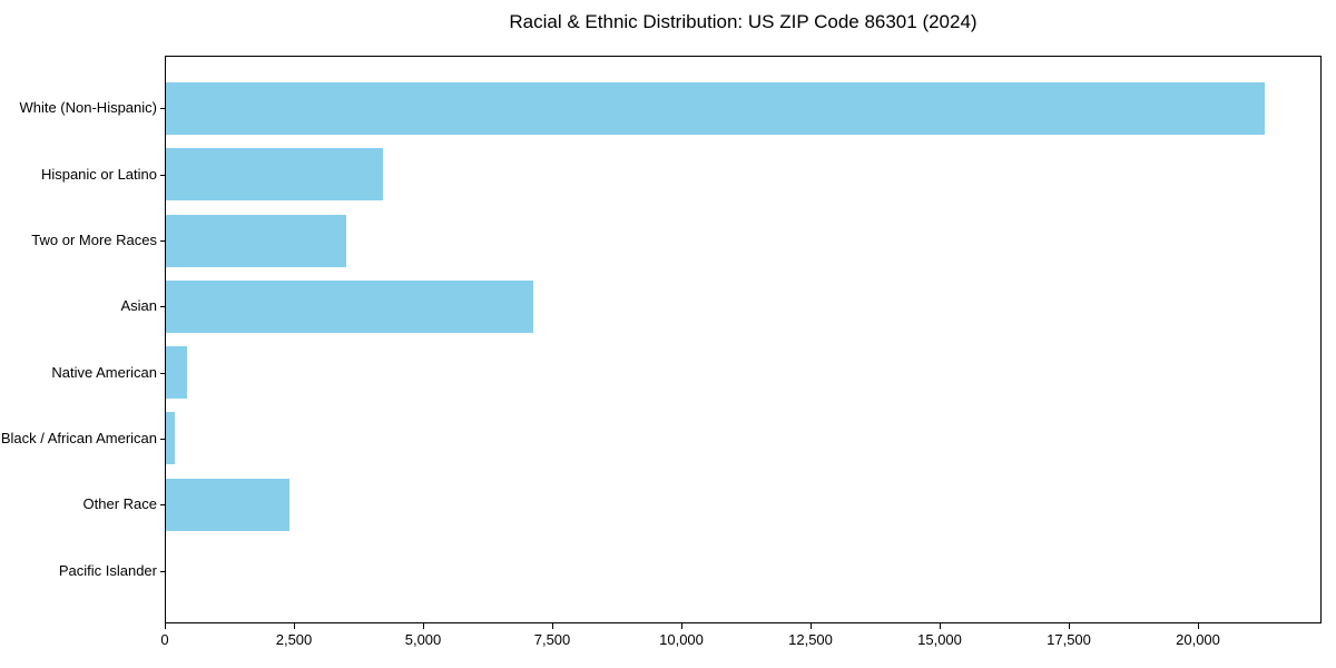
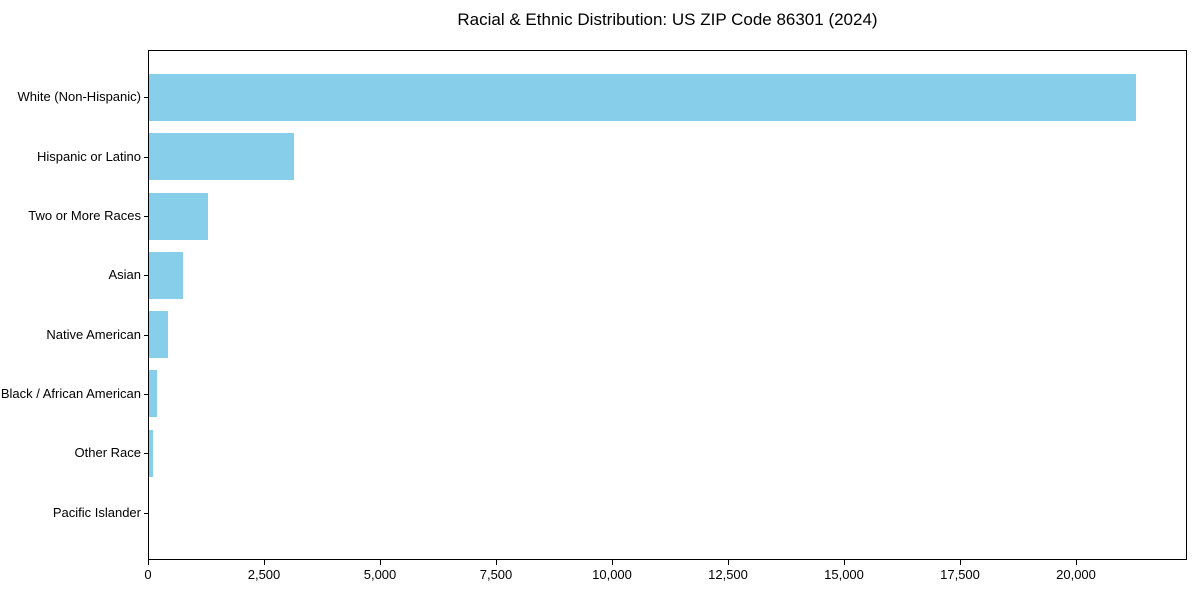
Hispanic or Latino: 4200 -> 3100
Two or More Races: 3500 -> 1300
Asian: 7100 -> 700
Other Race: 2400 -> 100
